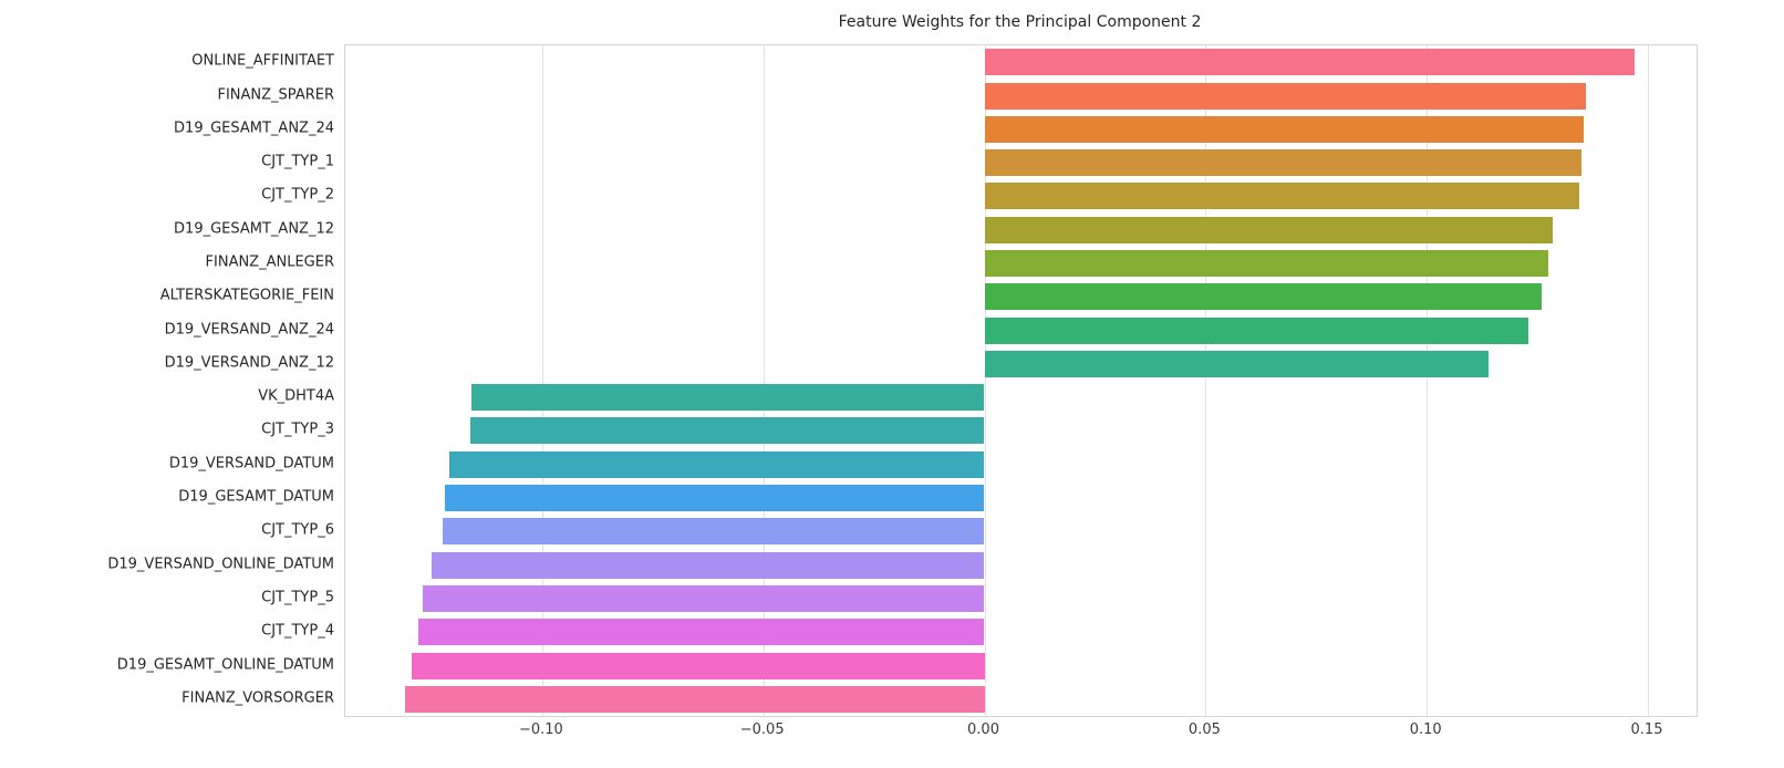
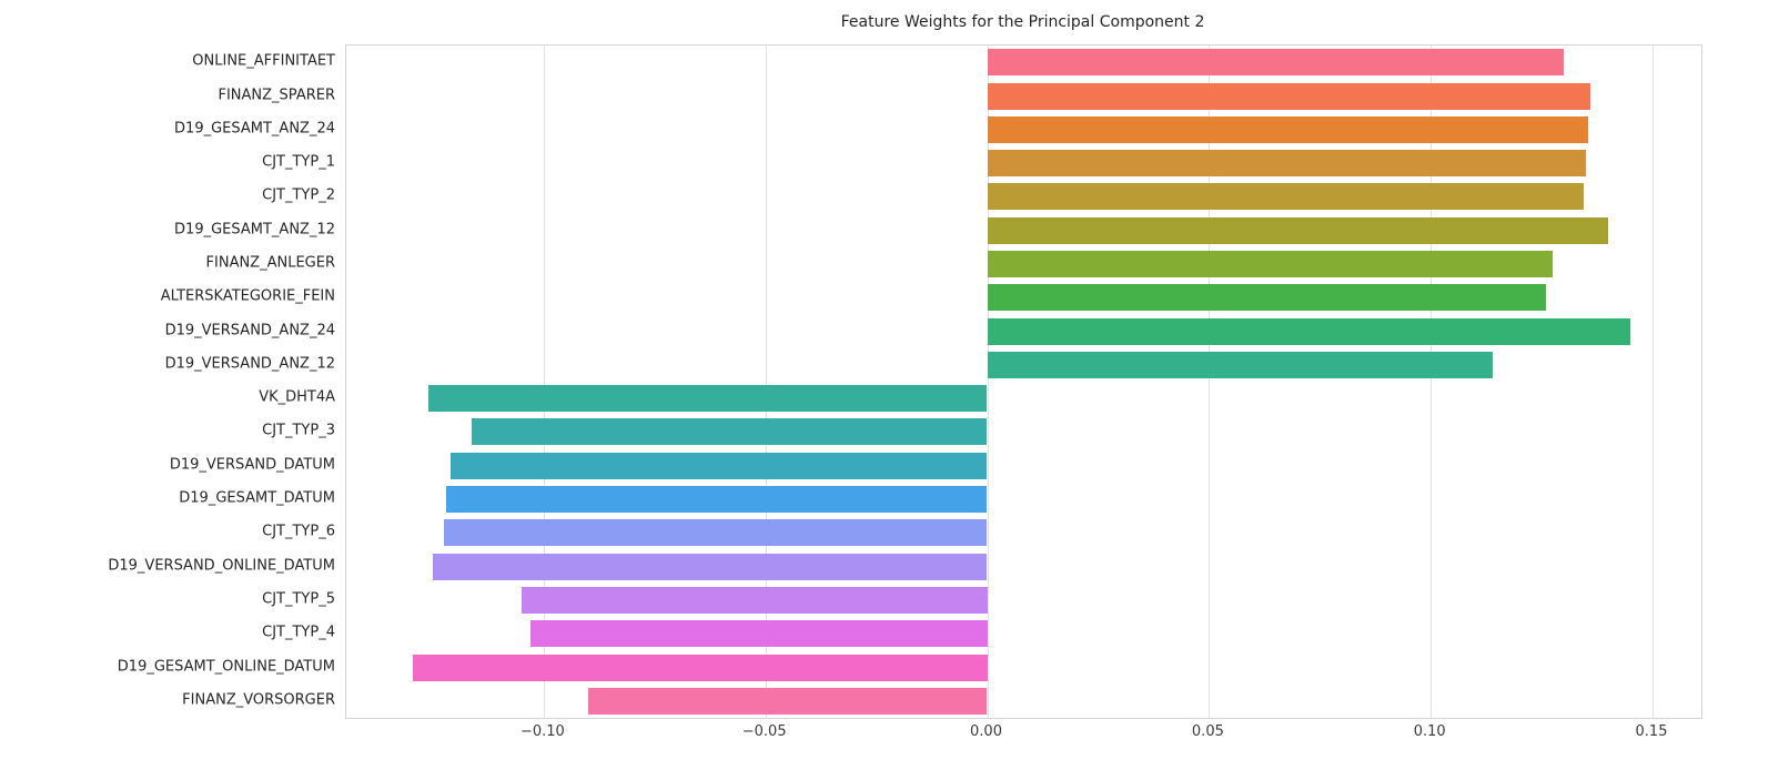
ONLINE_AFFINITAET: 0.147 -> 0.130
D19_GESAMT_ANZ_12: 0.129 -> 0.140
D19_VERSAND_ANZ_24: 0.123 -> 0.145
VK_DHT4A: -0.116 -> -0.126
CJT_TYP_5: -0.127 -> -0.105
CJT_TYP_4: -0.128 -> -0.103
FINANZ_VORSORGER: -0.131 -> -0.090
